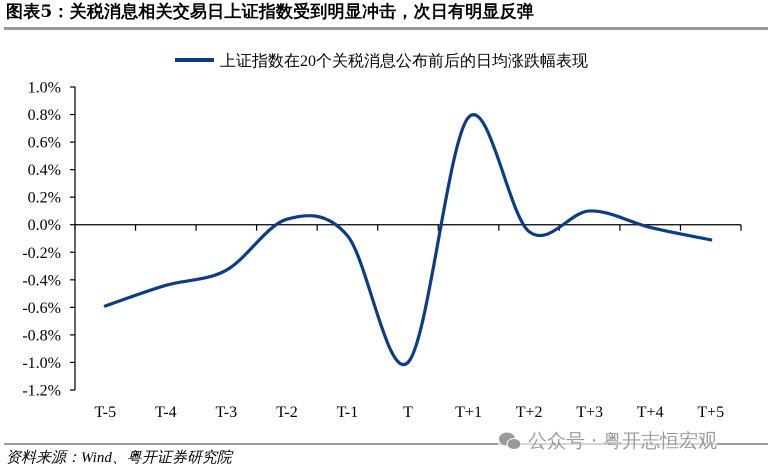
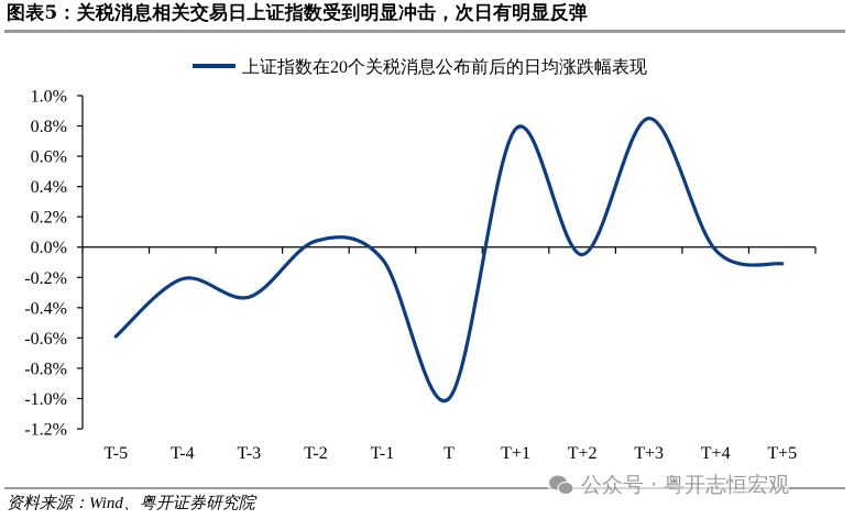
T-4: -0.44% -> -0.21%
T+3: 0.10% -> 0.85%
